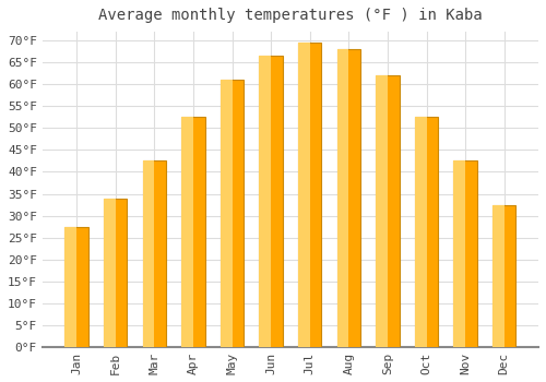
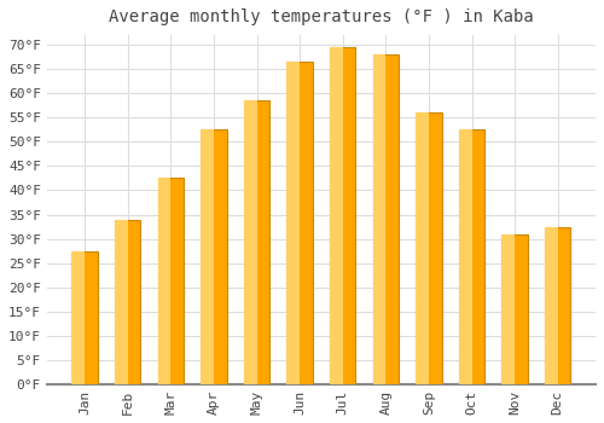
May: 61.0°F -> 58.5°F
Sep: 62.0°F -> 56.0°F
Nov: 42.5°F -> 31.0°F
